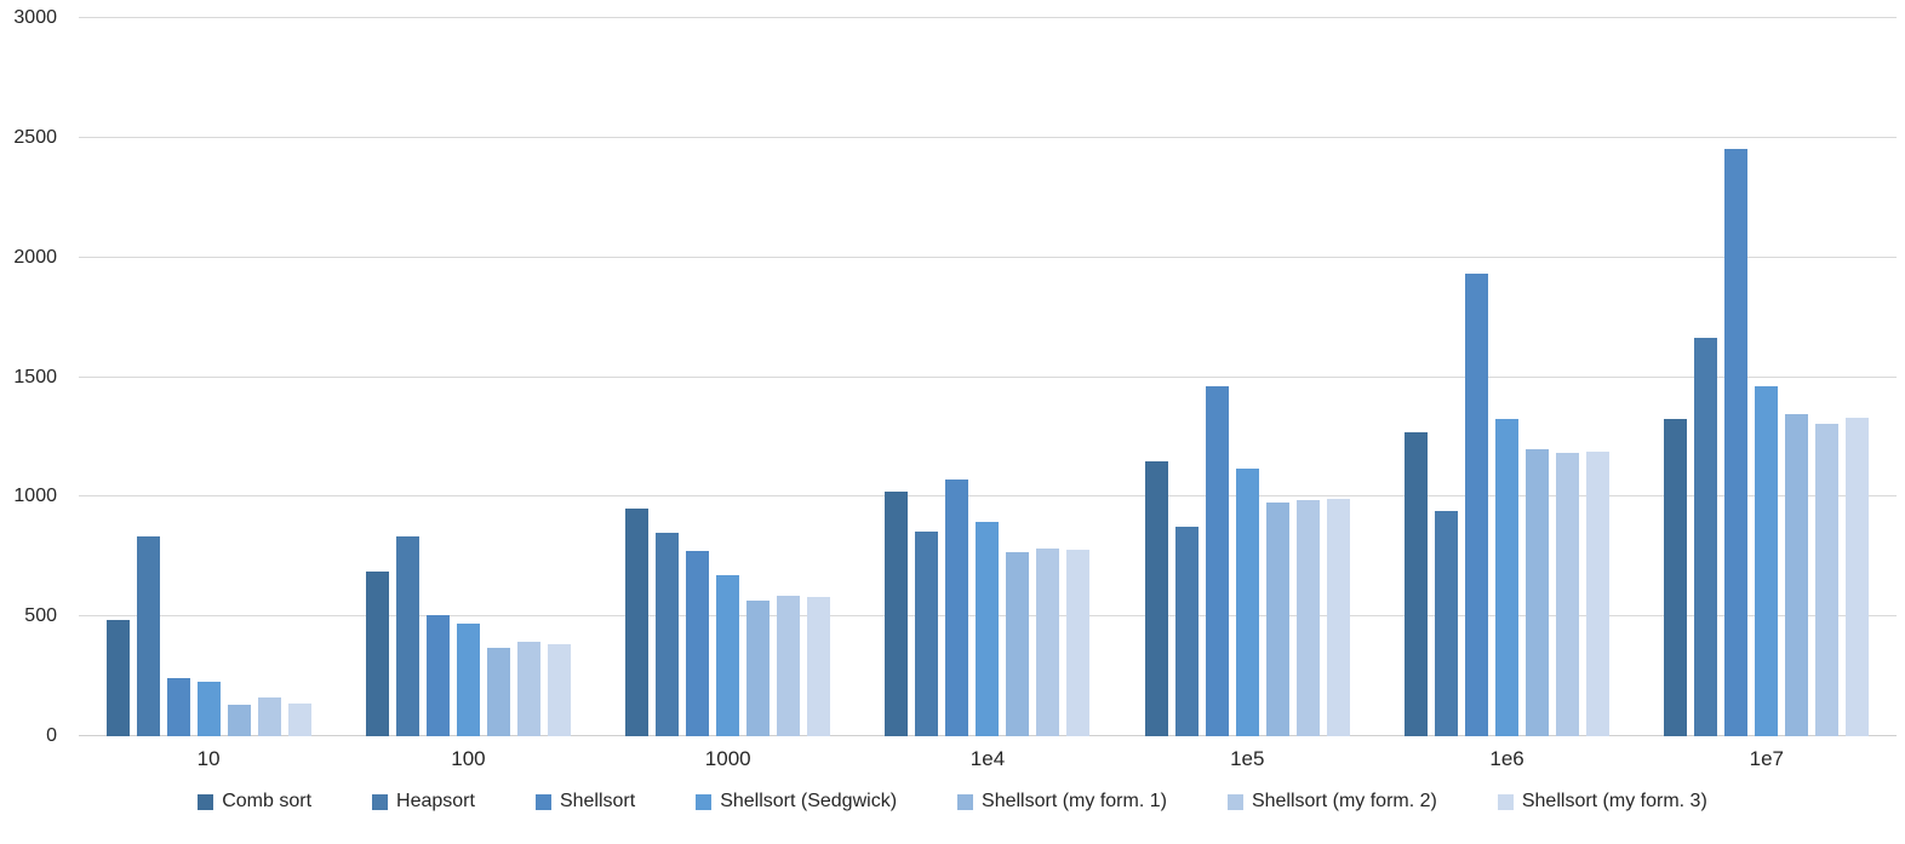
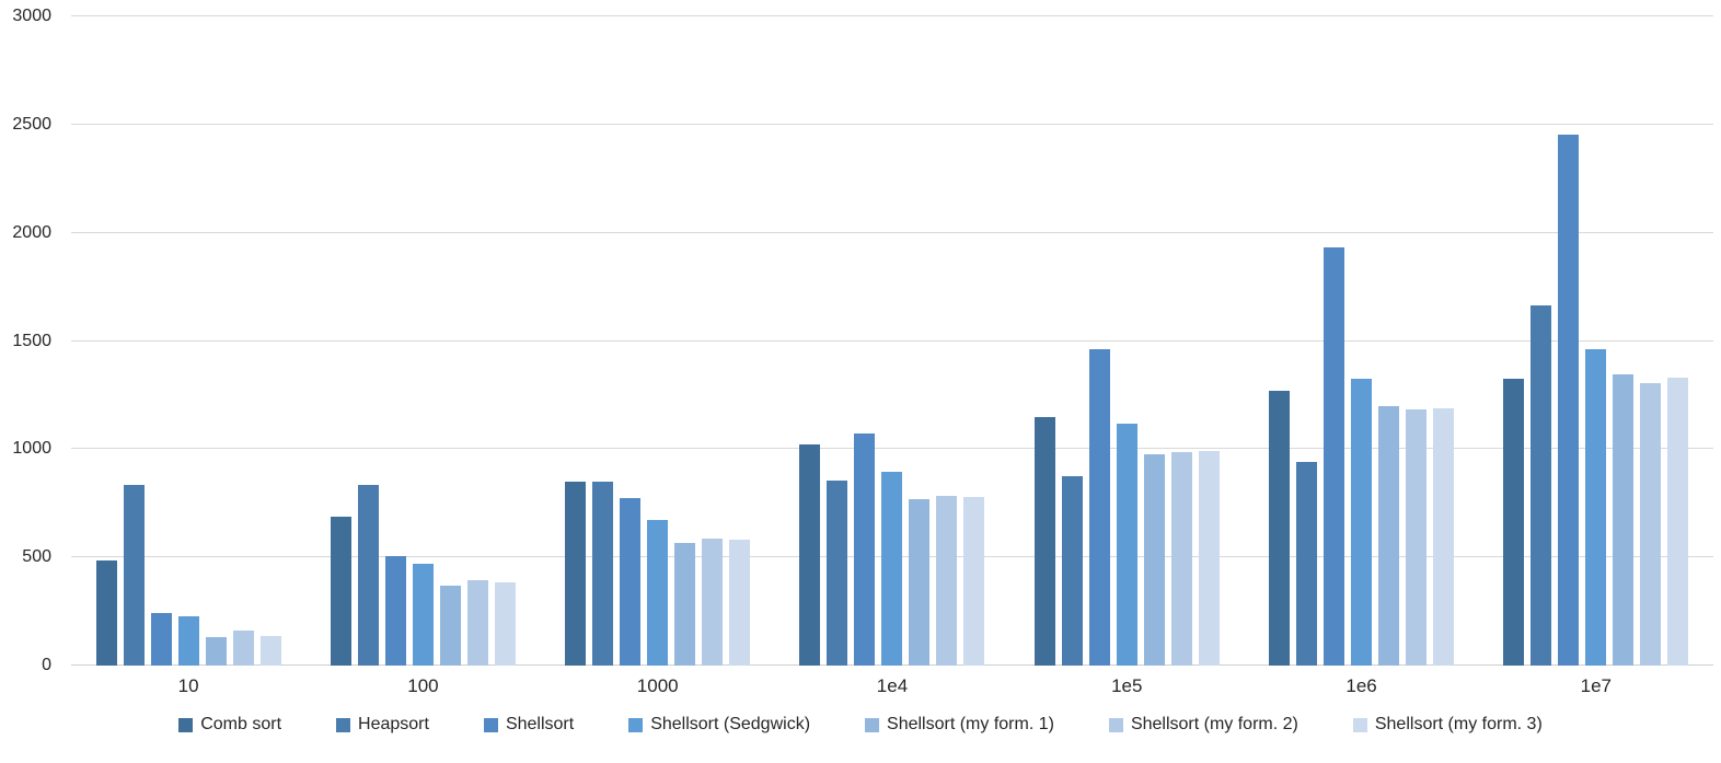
Comb sort/1000: 950 -> 850
